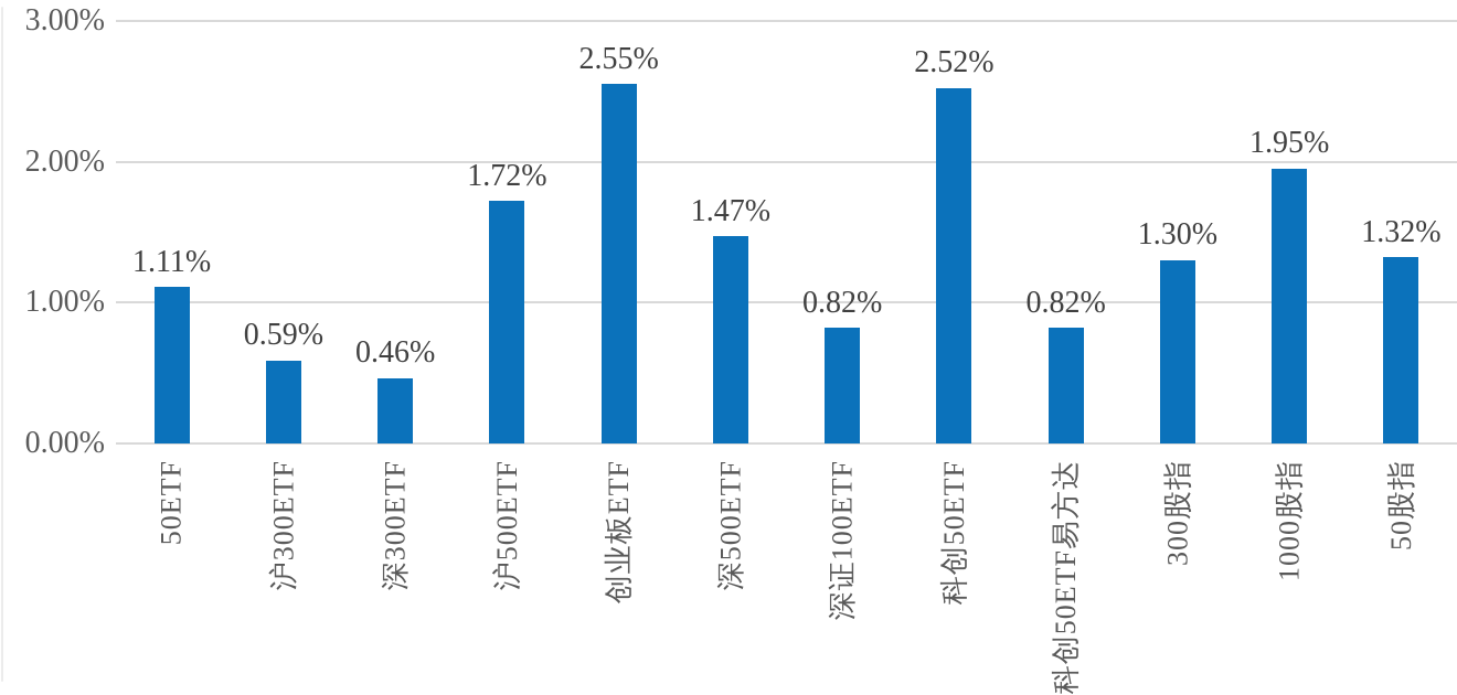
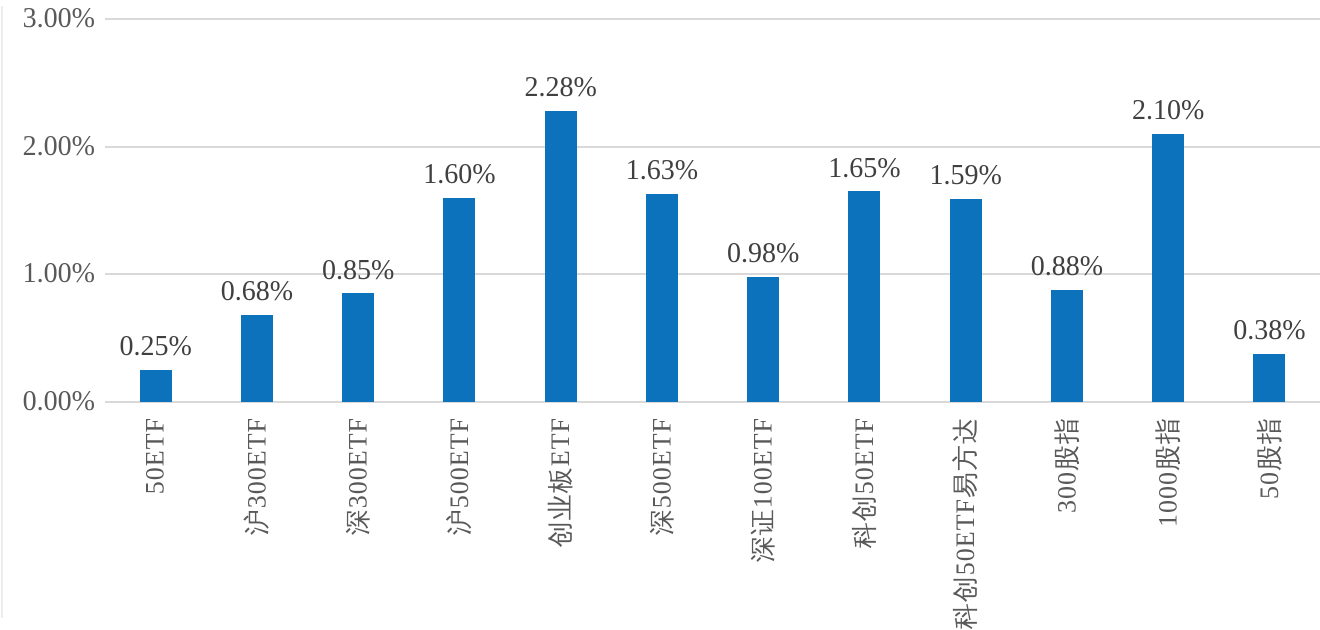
50ETF: 1.11% -> 0.25%
沪300ETF: 0.59% -> 0.68%
深300ETF: 0.46% -> 0.85%
沪500ETF: 1.72% -> 1.60%
创业板ETF: 2.55% -> 2.28%
深500ETF: 1.47% -> 1.63%
深证100ETF: 0.82% -> 0.98%
科创50ETF: 2.52% -> 1.65%
科创50ETF易方达: 0.82% -> 1.59%
300股指: 1.30% -> 0.88%
1000股指: 1.95% -> 2.10%
50股指: 1.32% -> 0.38%
